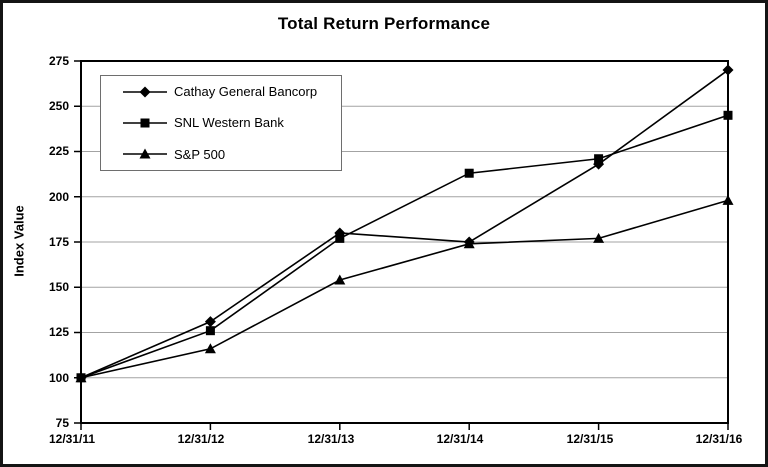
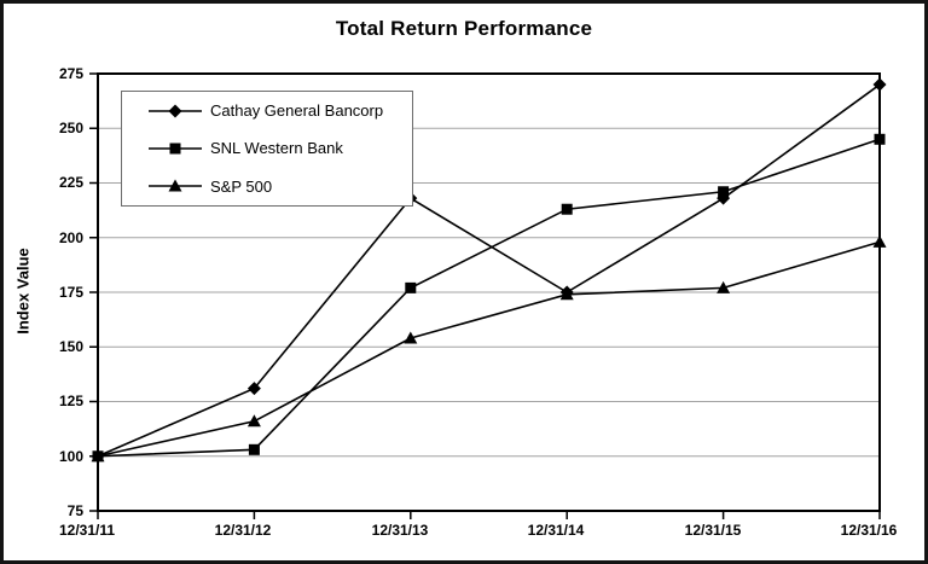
SNL Western Bank/12/31/12: 126 -> 103
Cathay General Bancorp/12/31/13: 180 -> 218
